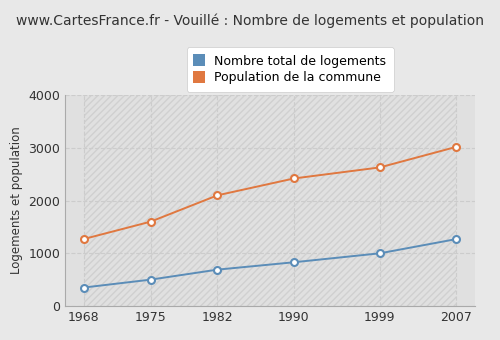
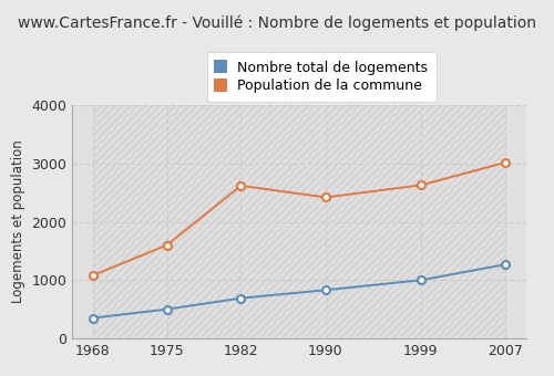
Population de la commune/1968: 1270 -> 1080
Population de la commune/1982: 2100 -> 2620
